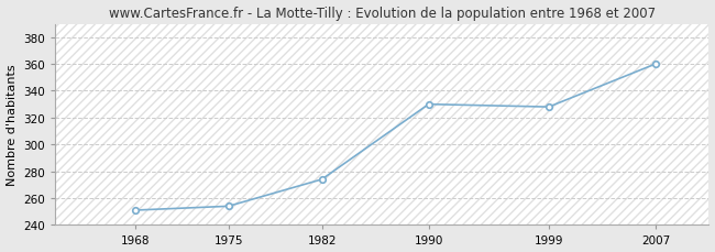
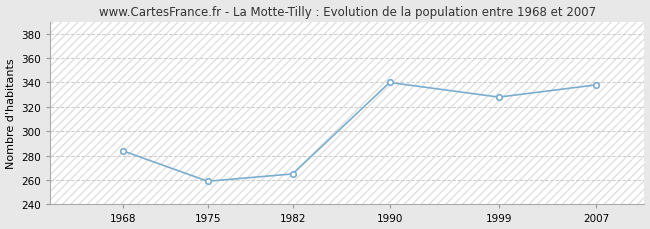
1968: 251 -> 284
1975: 254 -> 259
1982: 274 -> 265
1990: 330 -> 340
2007: 360 -> 338
